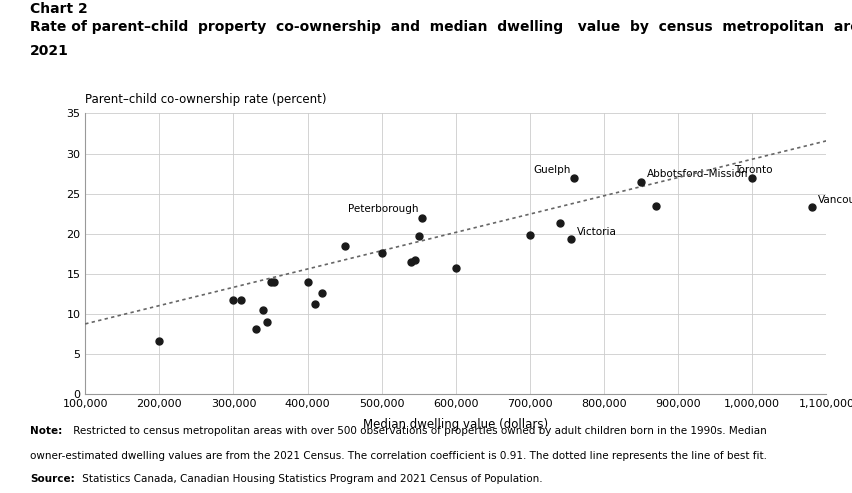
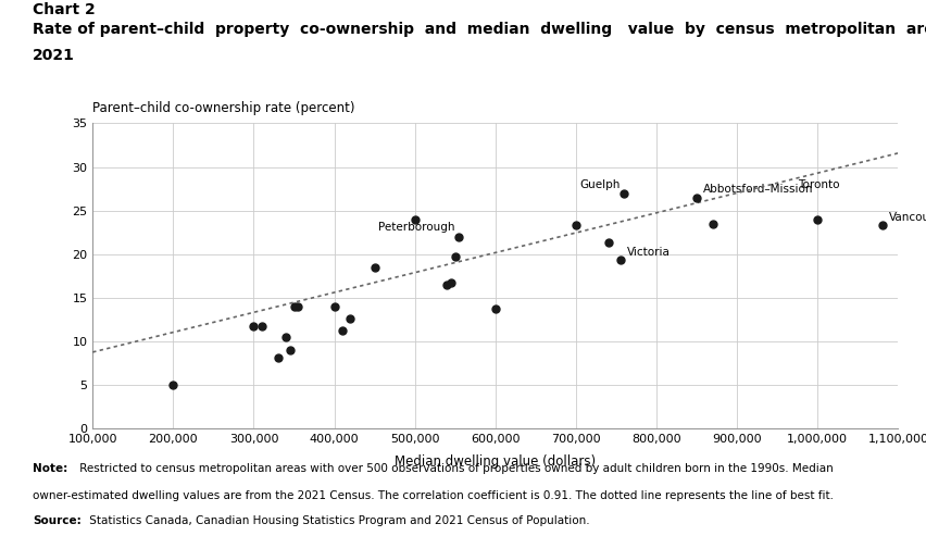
200,000: 6.7 -> 5.0
500,000: 17.6 -> 24.0
600,000: 15.7 -> 13.8
700,000: 19.8 -> 23.4
1,000,000: 27.0 -> 24.0
